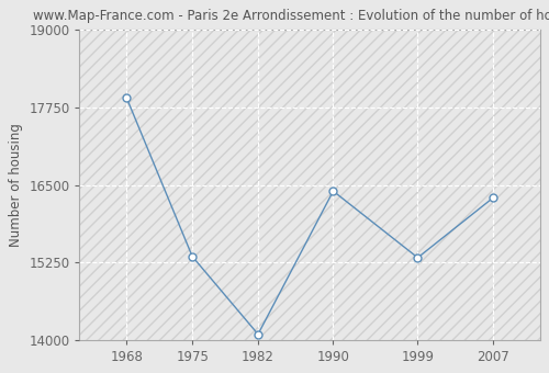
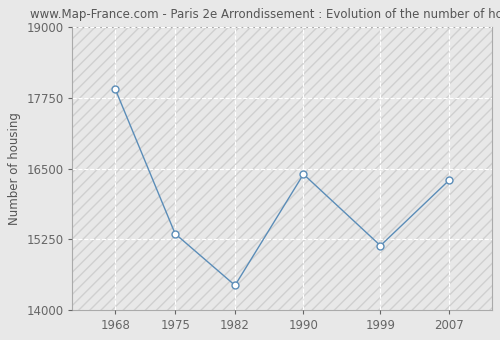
1982: 14100 -> 14440
1999: 15330 -> 15140
